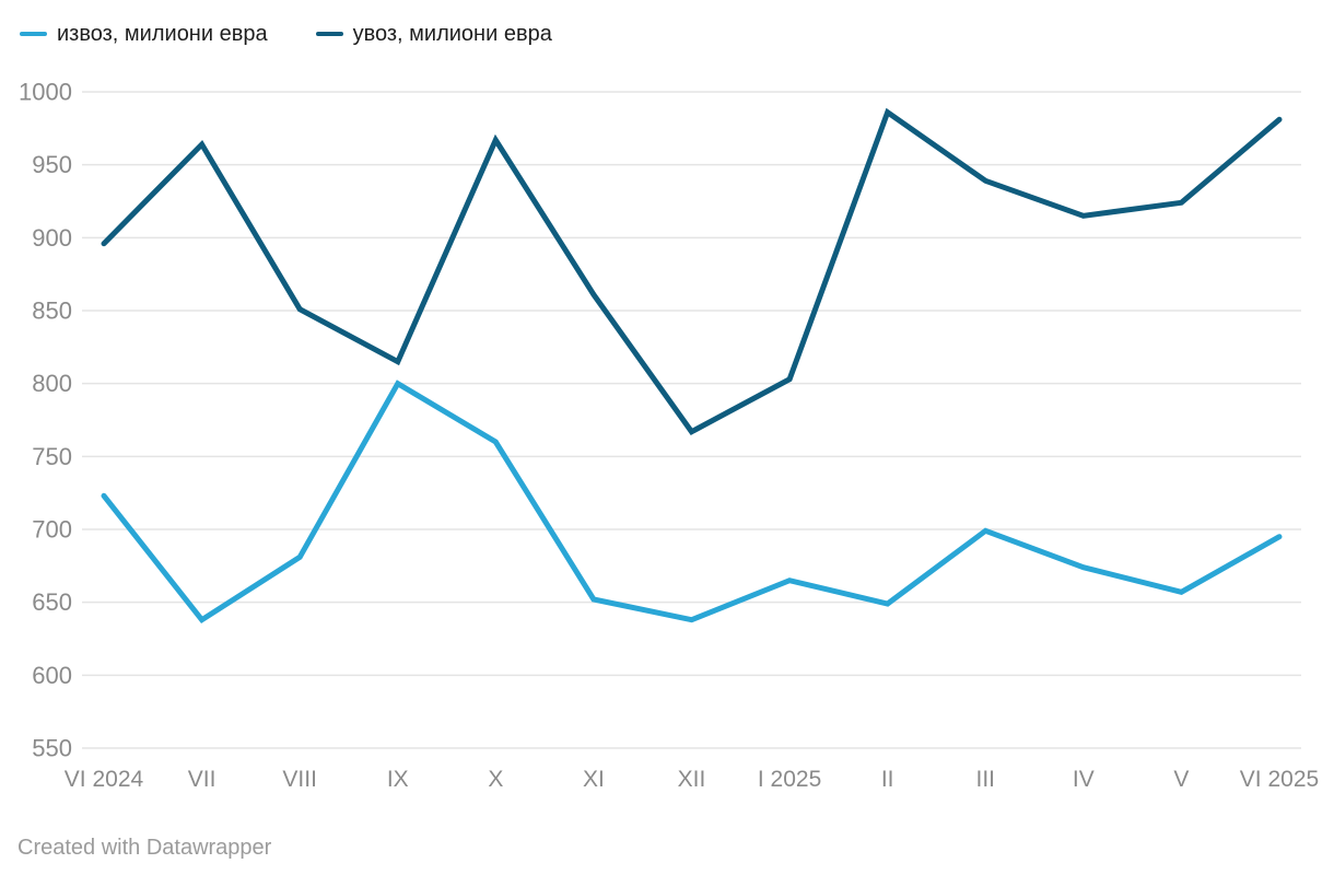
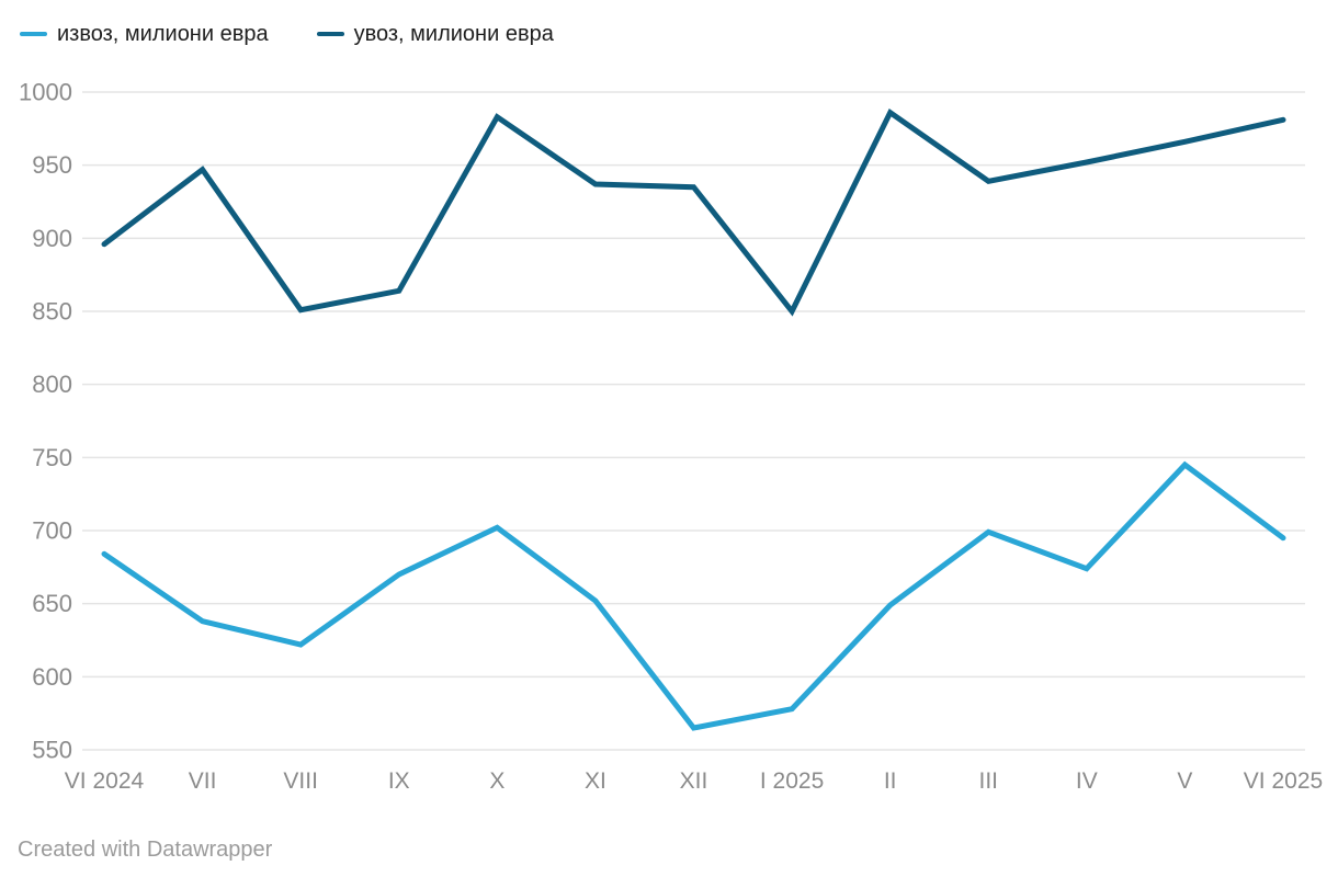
извоз, милиони евра/VI 2024: 723 -> 684
увоз, милиони евра/VII: 964 -> 947
извоз, милиони евра/VIII: 681 -> 622
извоз, милиони евра/IX: 800 -> 670
увоз, милиони евра/IX: 815 -> 864
извоз, милиони евра/X: 760 -> 702
увоз, милиони евра/X: 967 -> 983
увоз, милиони евра/XI: 861 -> 937
извоз, милиони евра/XII: 638 -> 565
увоз, милиони евра/XII: 767 -> 935
извоз, милиони евра/I 2025: 665 -> 578
увоз, милиони евра/I 2025: 803 -> 850
увоз, милиони евра/IV: 915 -> 952
извоз, милиони евра/V: 657 -> 745
увоз, милиони евра/V: 924 -> 966
